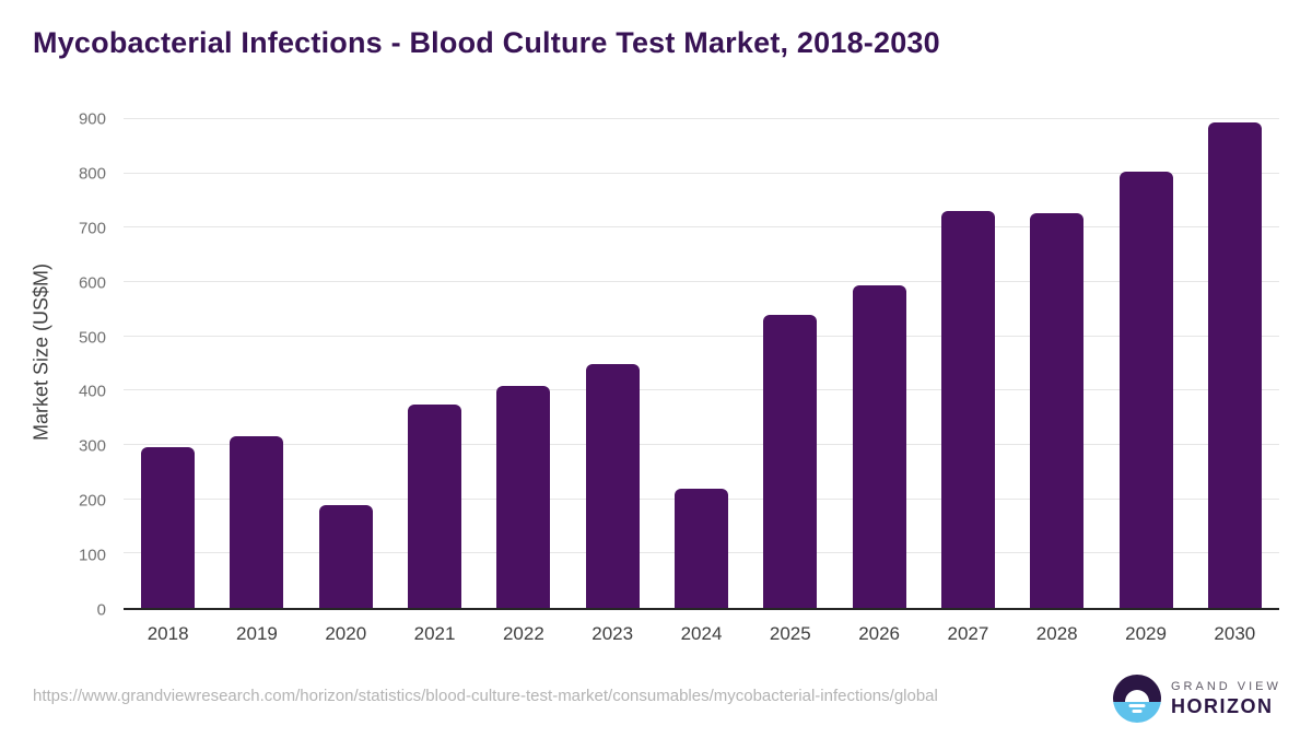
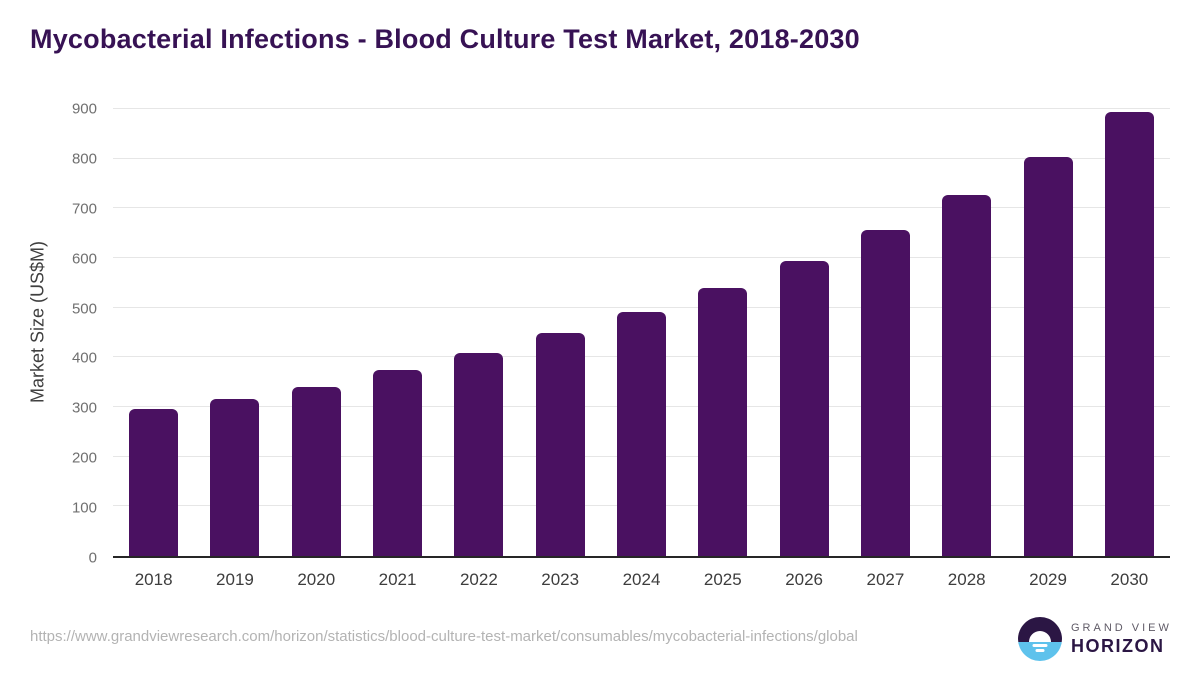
2020: 190 -> 340
2024: 220 -> 490
2027: 730 -> 660
